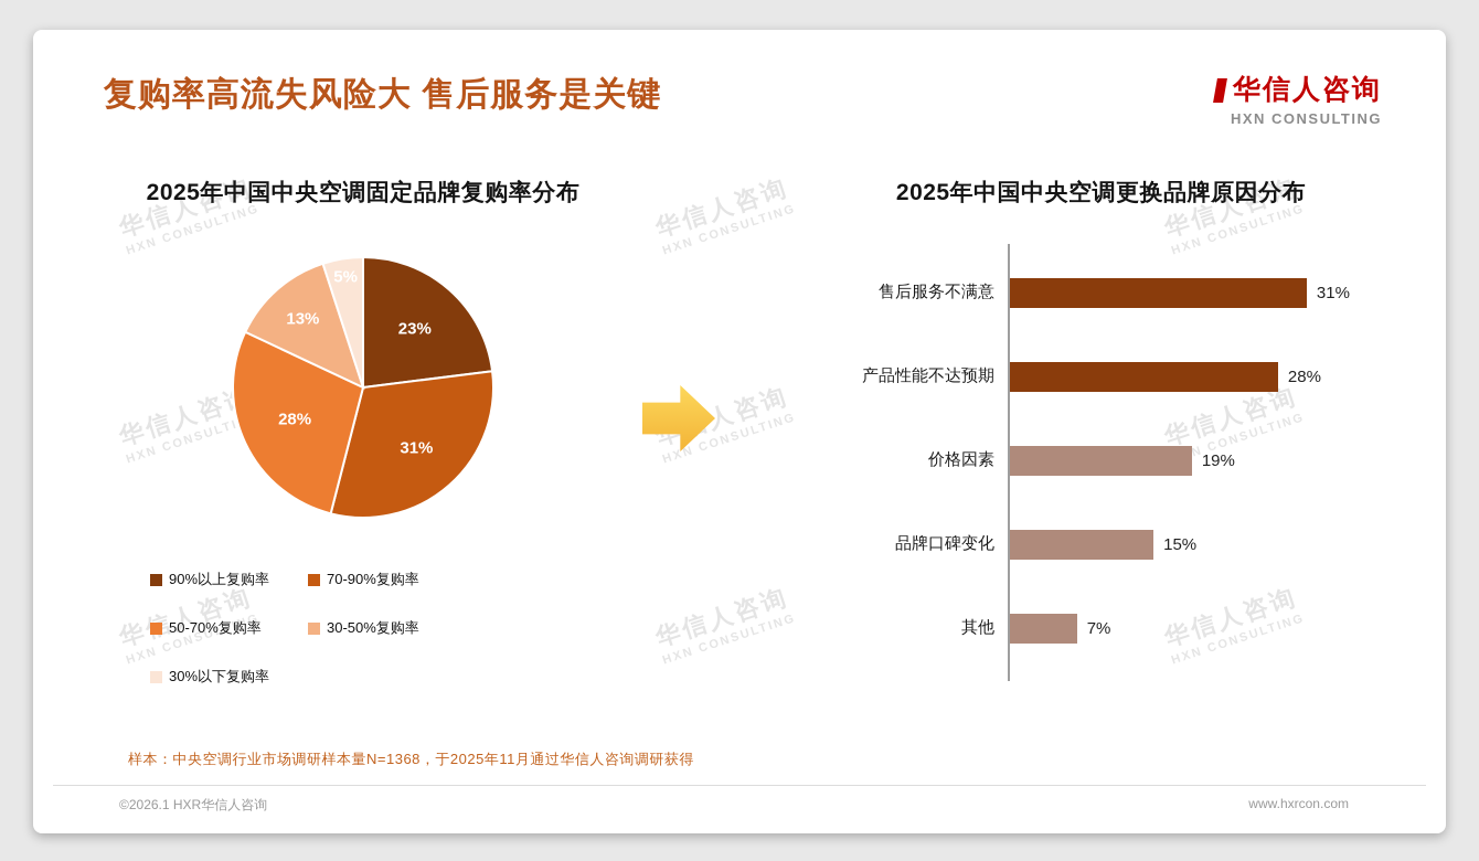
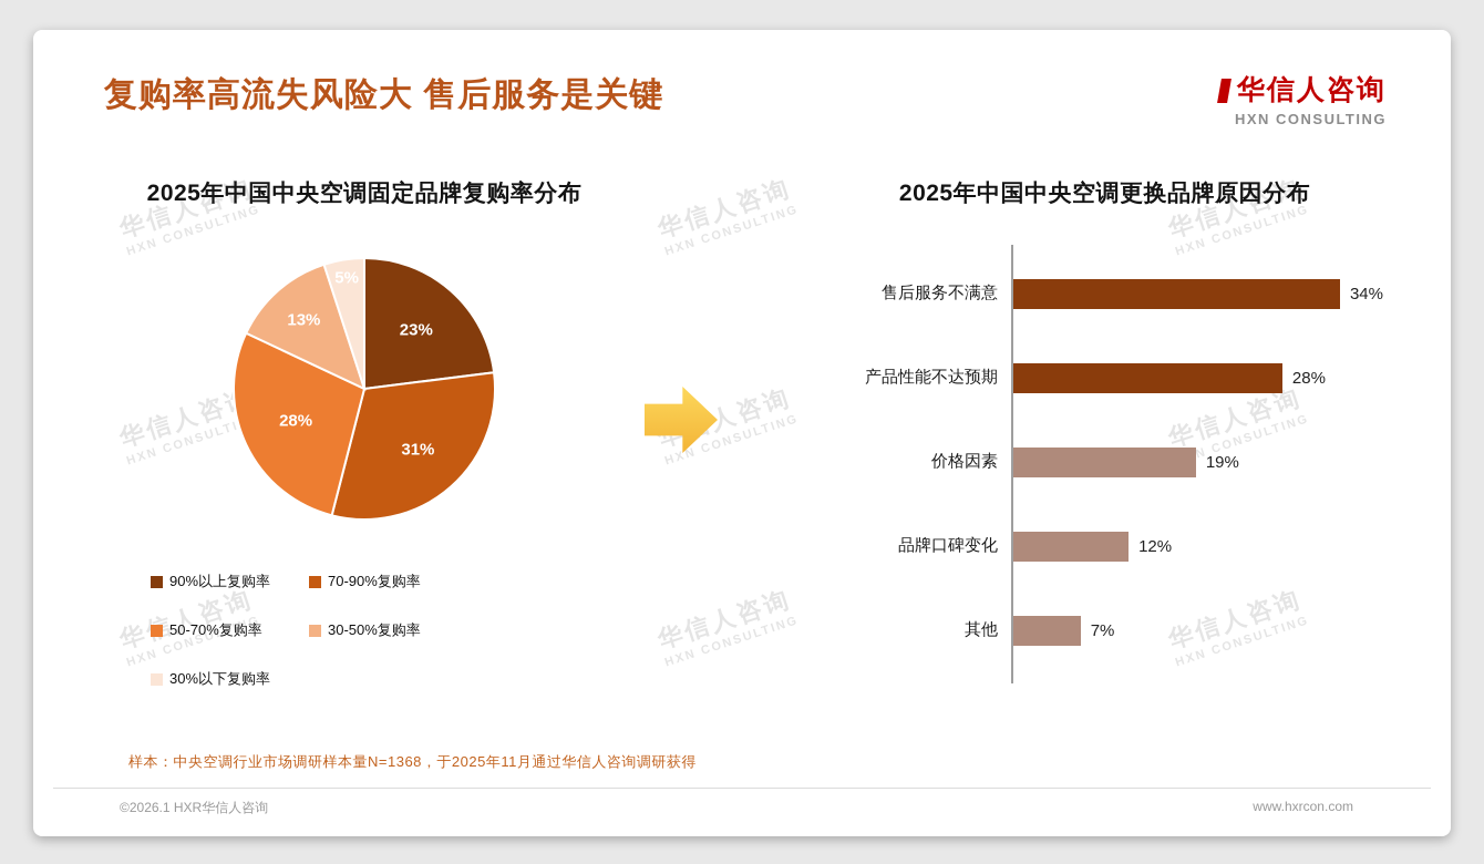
2025年中国中央空调更换品牌原因分布/售后服务不满意: 31% -> 34%
2025年中国中央空调更换品牌原因分布/品牌口碑变化: 15% -> 12%
